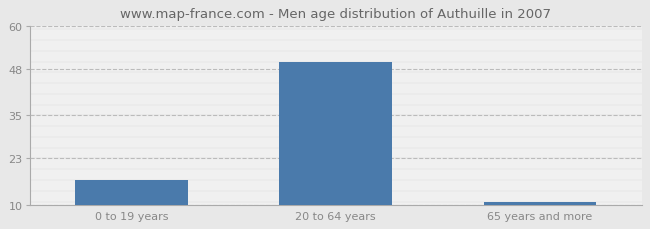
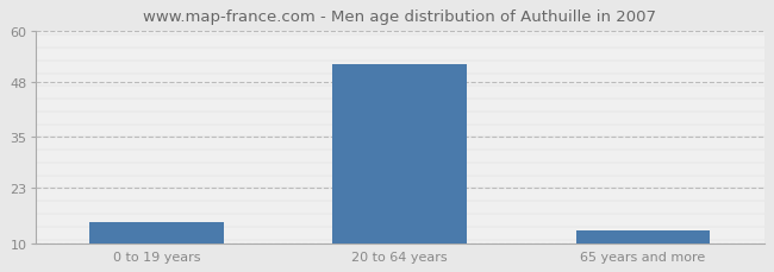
0 to 19 years: 17 -> 15
20 to 64 years: 50 -> 52
65 years and more: 11 -> 13
